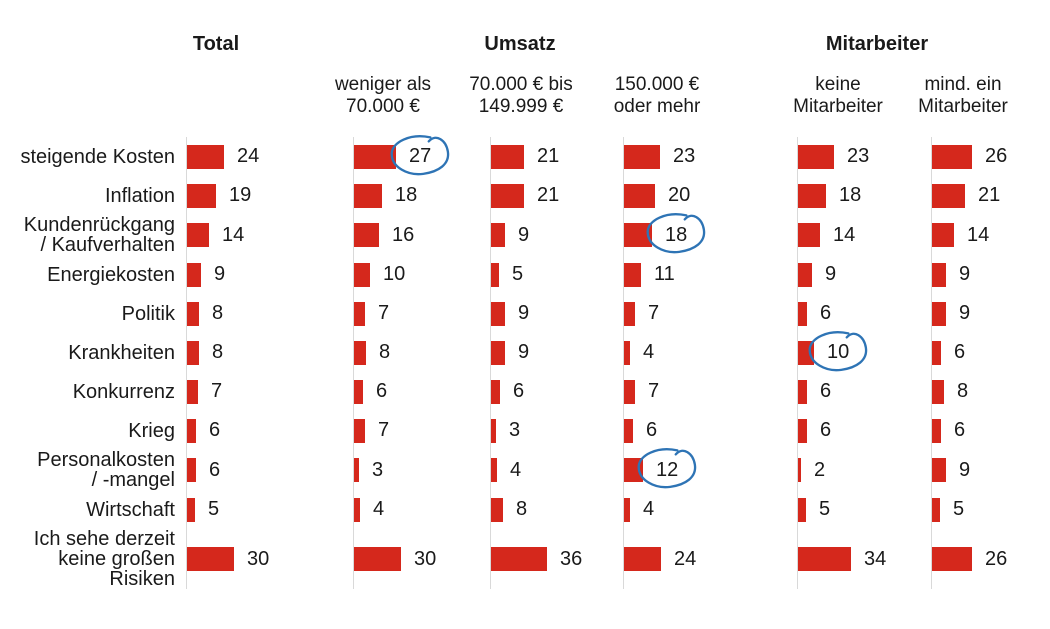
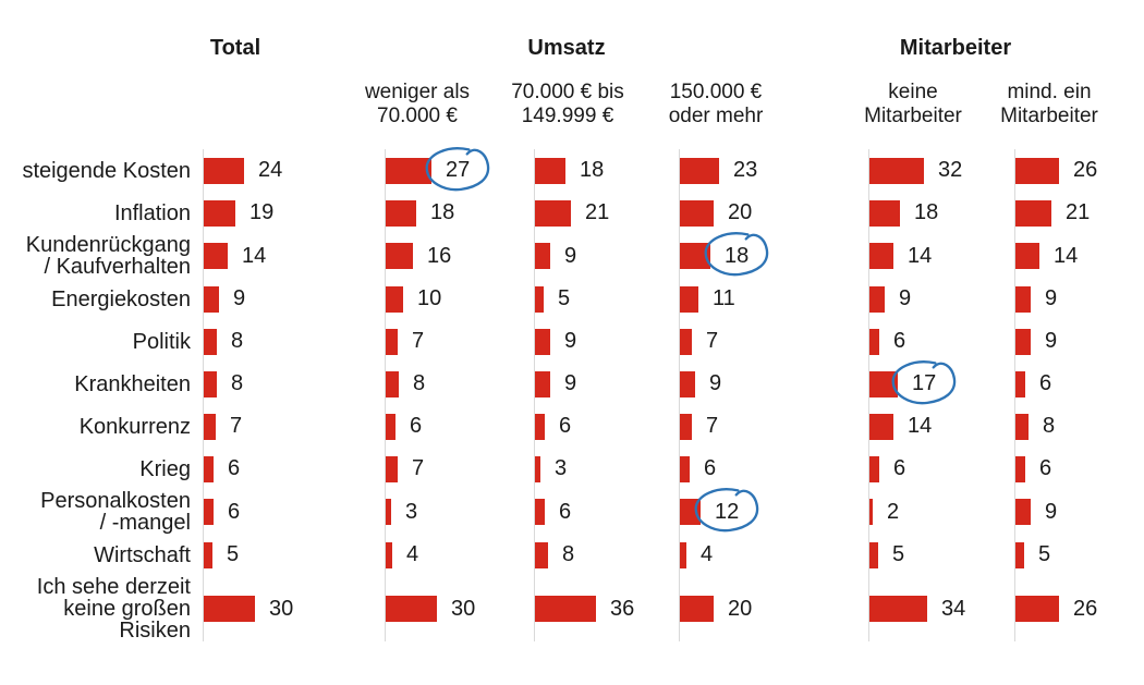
70.000 € bis 149.999 €/steigende Kosten: 21 -> 18
keine Mitarbeiter/steigende Kosten: 23 -> 32
150.000 € oder mehr/Krankheiten: 4 -> 9
keine Mitarbeiter/Krankheiten: 10 -> 17
keine Mitarbeiter/Konkurrenz: 6 -> 14
70.000 € bis 149.999 €/Personalkosten / -mangel: 4 -> 6
150.000 € oder mehr/Ich sehe derzeit keine großen Risiken: 24 -> 20
